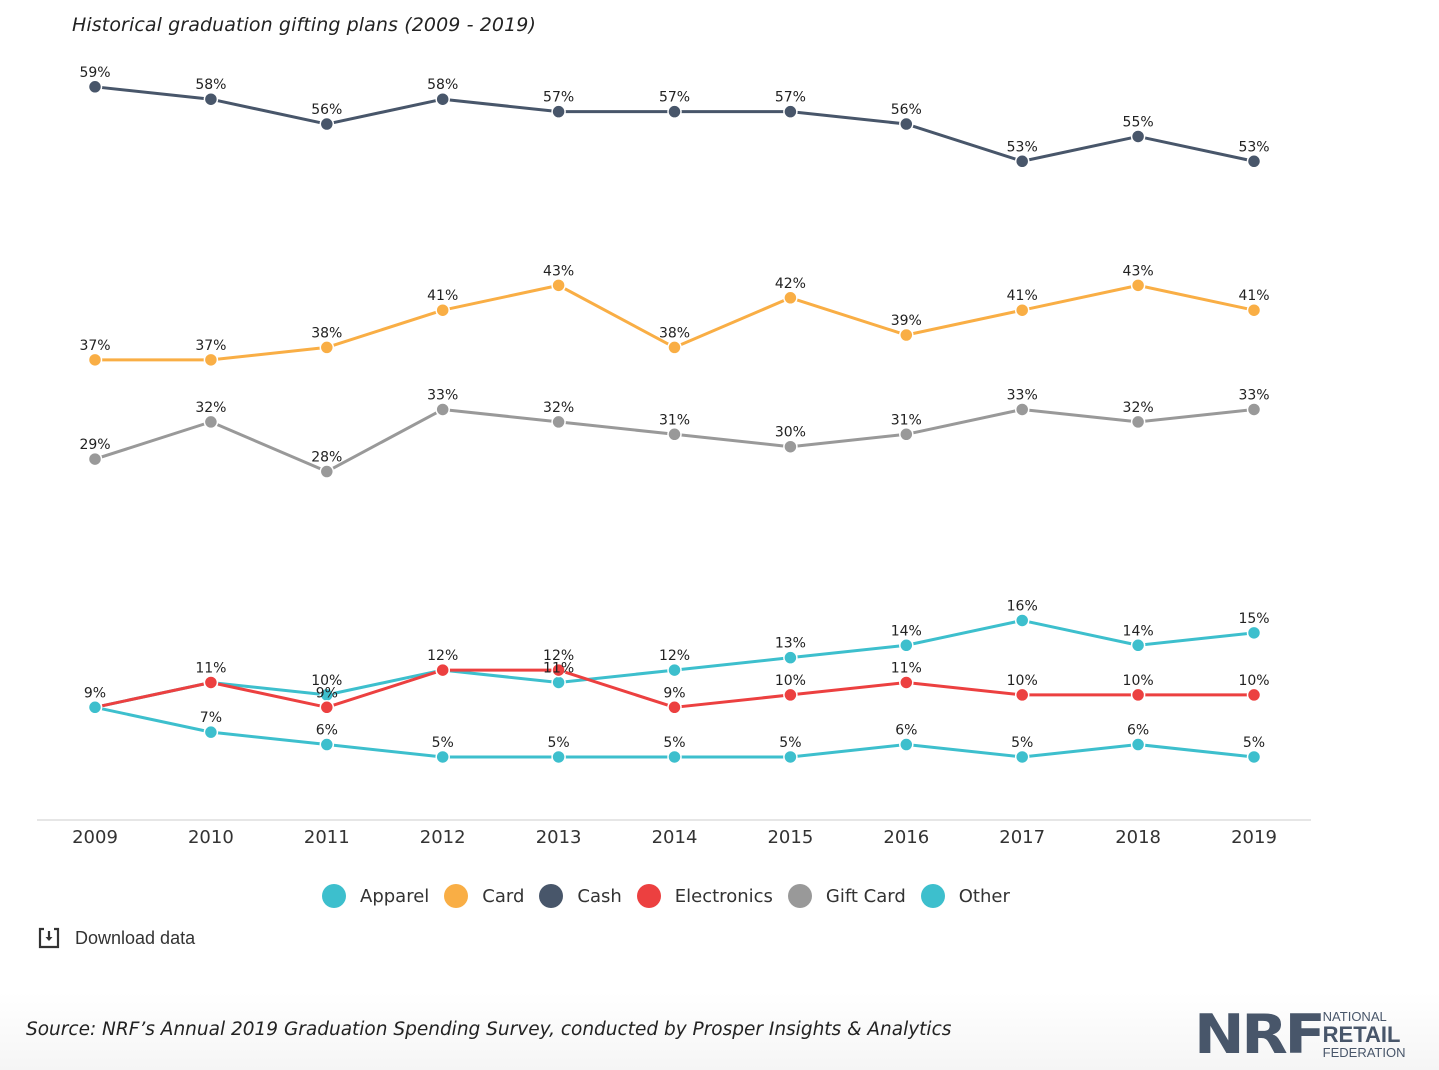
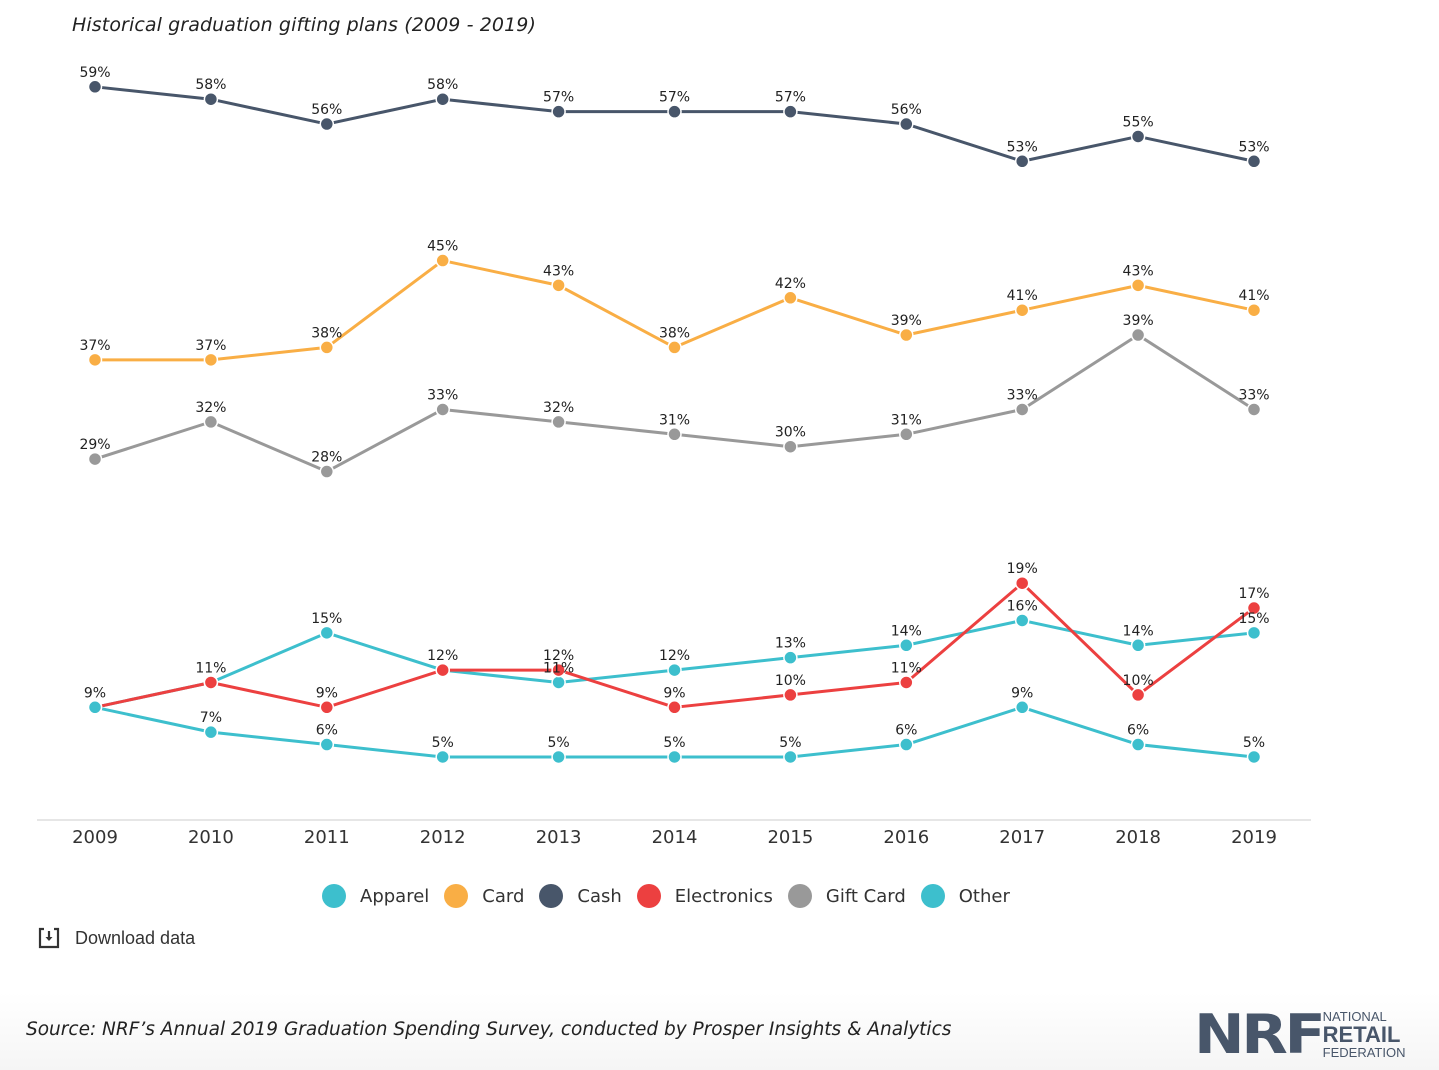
Apparel/2011: 10% -> 15%
Card/2012: 41% -> 45%
Electronics/2017: 10% -> 19%
Other/2017: 5% -> 9%
Gift Card/2018: 32% -> 39%
Electronics/2019: 10% -> 17%
